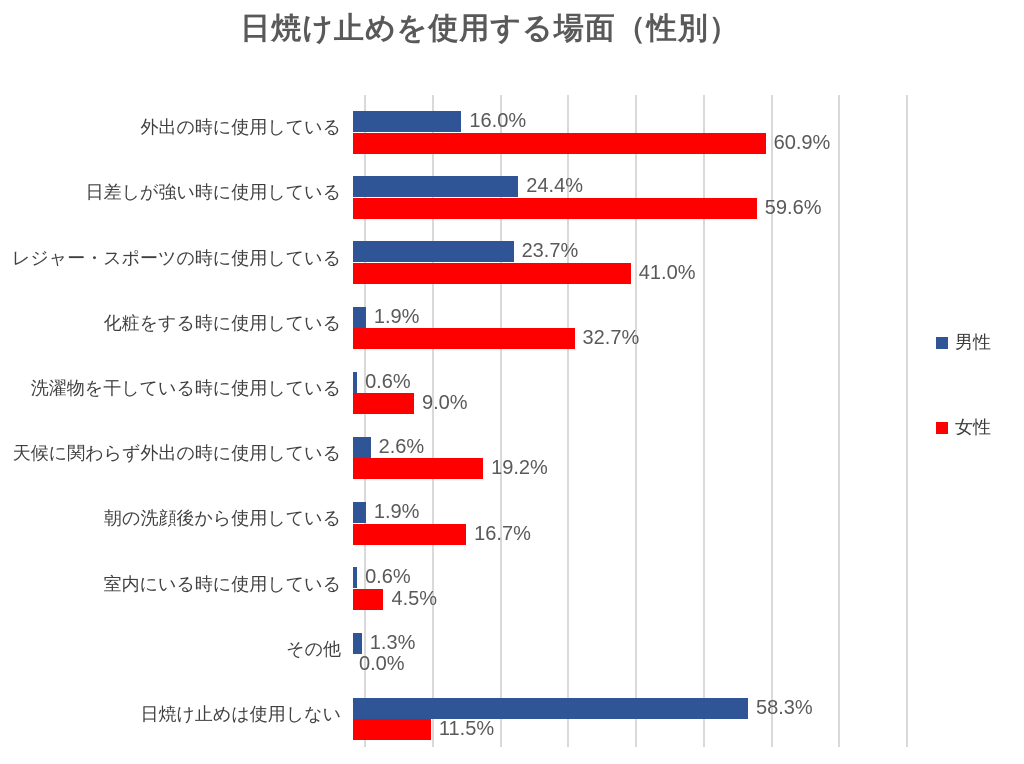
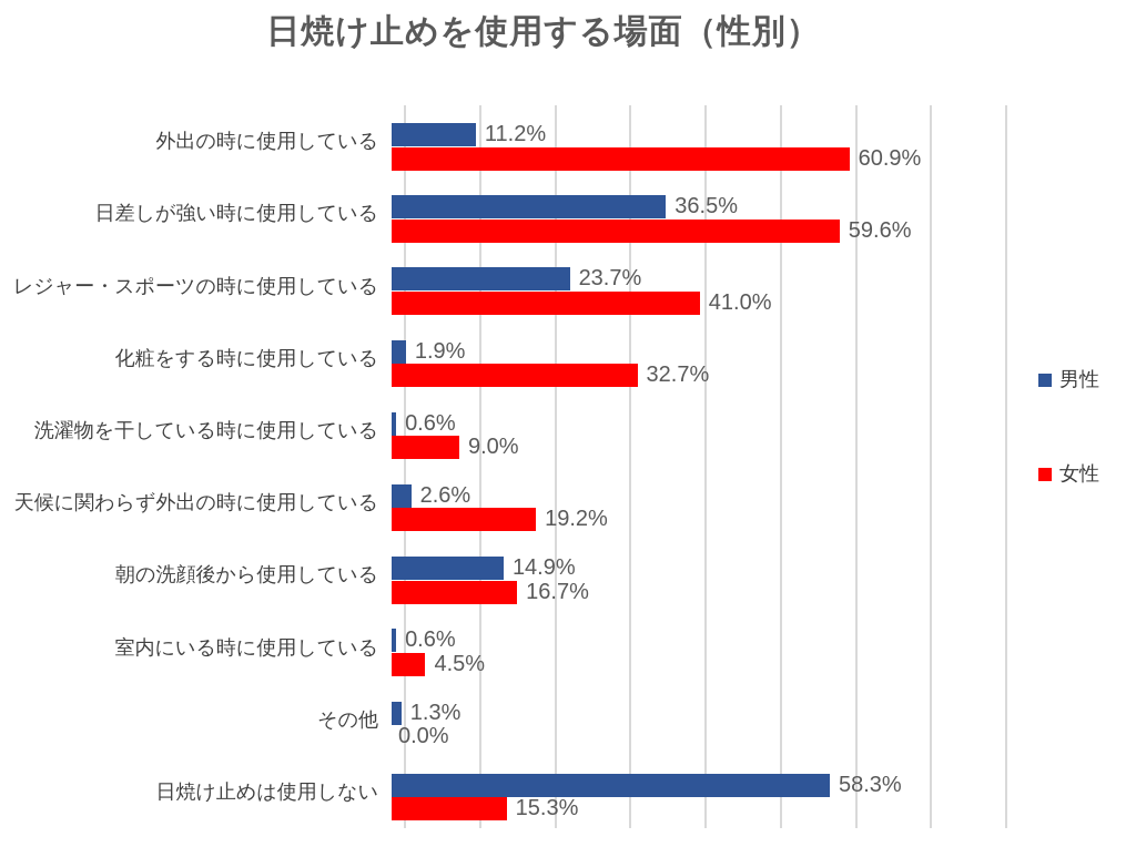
男性/外出の時に使用している: 16.0% -> 11.2%
男性/日差しが強い時に使用している: 24.4% -> 36.5%
男性/朝の洗顔後から使用している: 1.9% -> 14.9%
女性/日焼け止めは使用しない: 11.5% -> 15.3%
